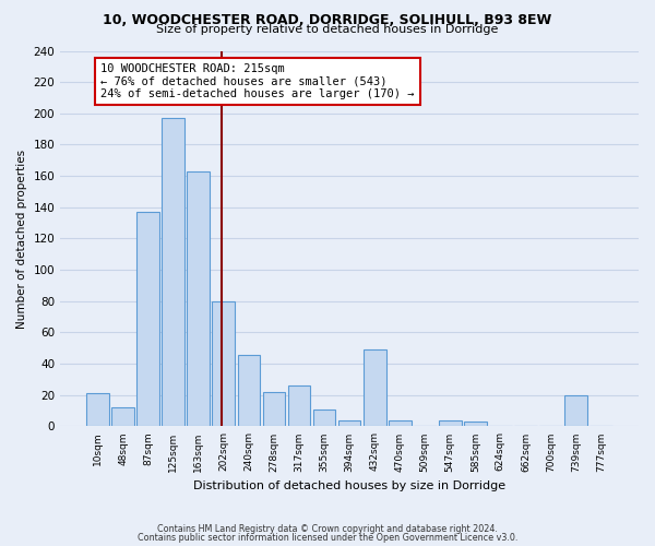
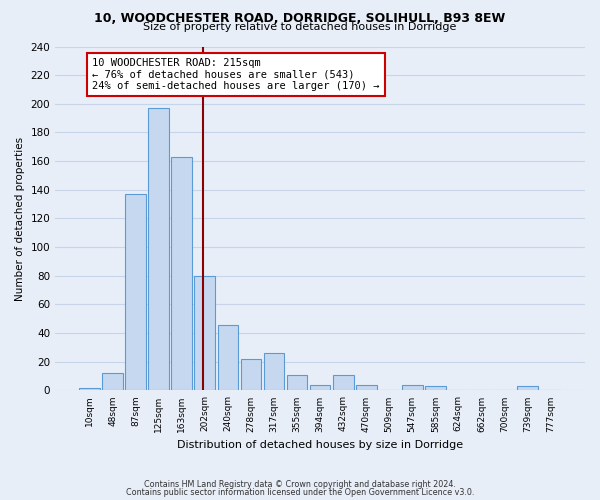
10sqm: 21 -> 2
432sqm: 49 -> 11
739sqm: 20 -> 3
